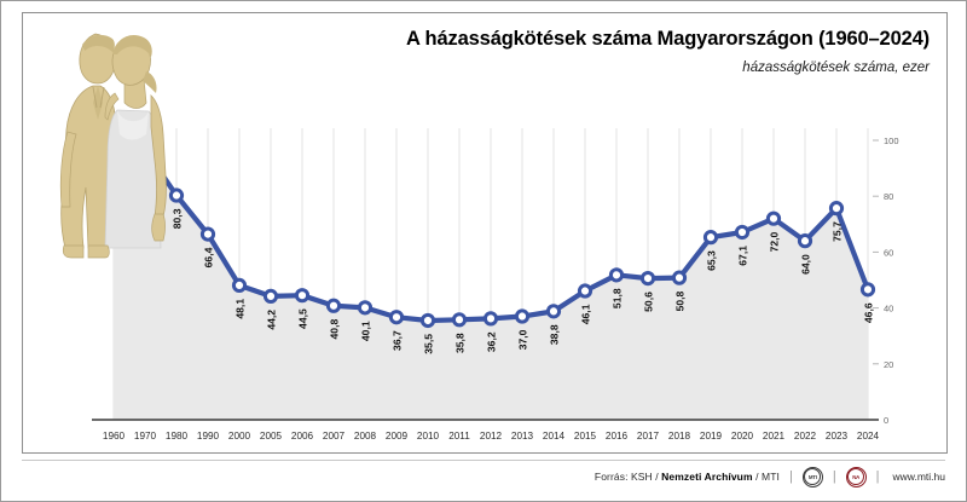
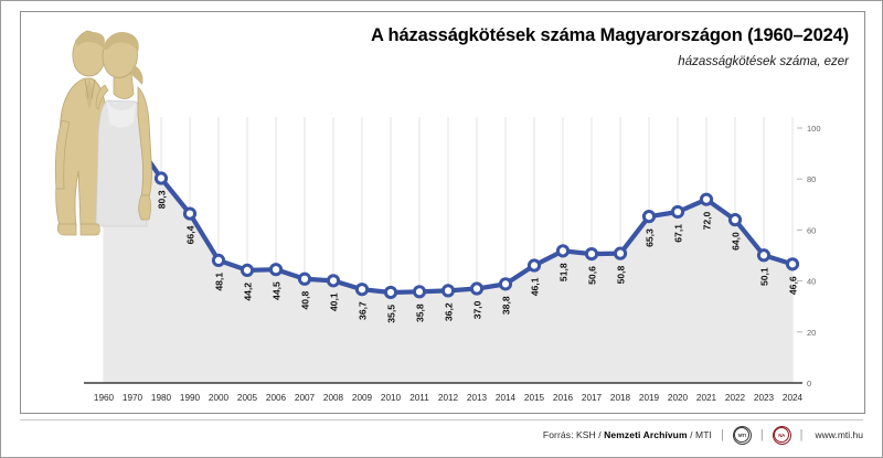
2023: 75,7 -> 50,1
